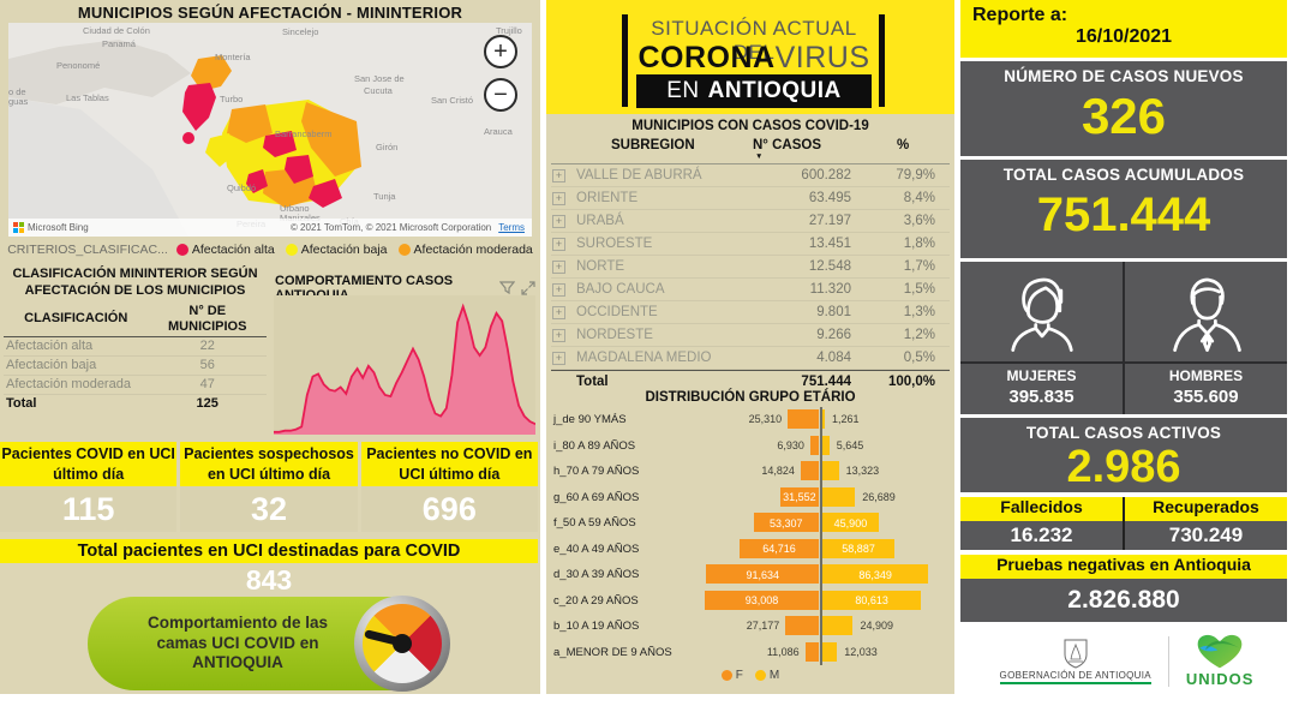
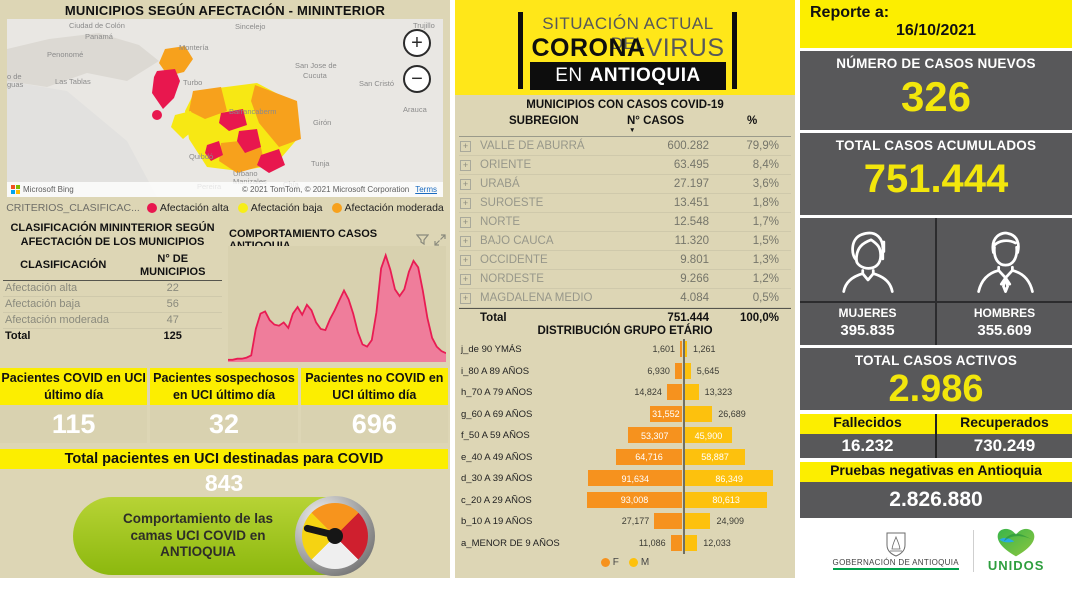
DISTRIBUCIÓN GRUPO ETÁRIO/F/j_de 90 YMÁS: 25,310 -> 1,601
